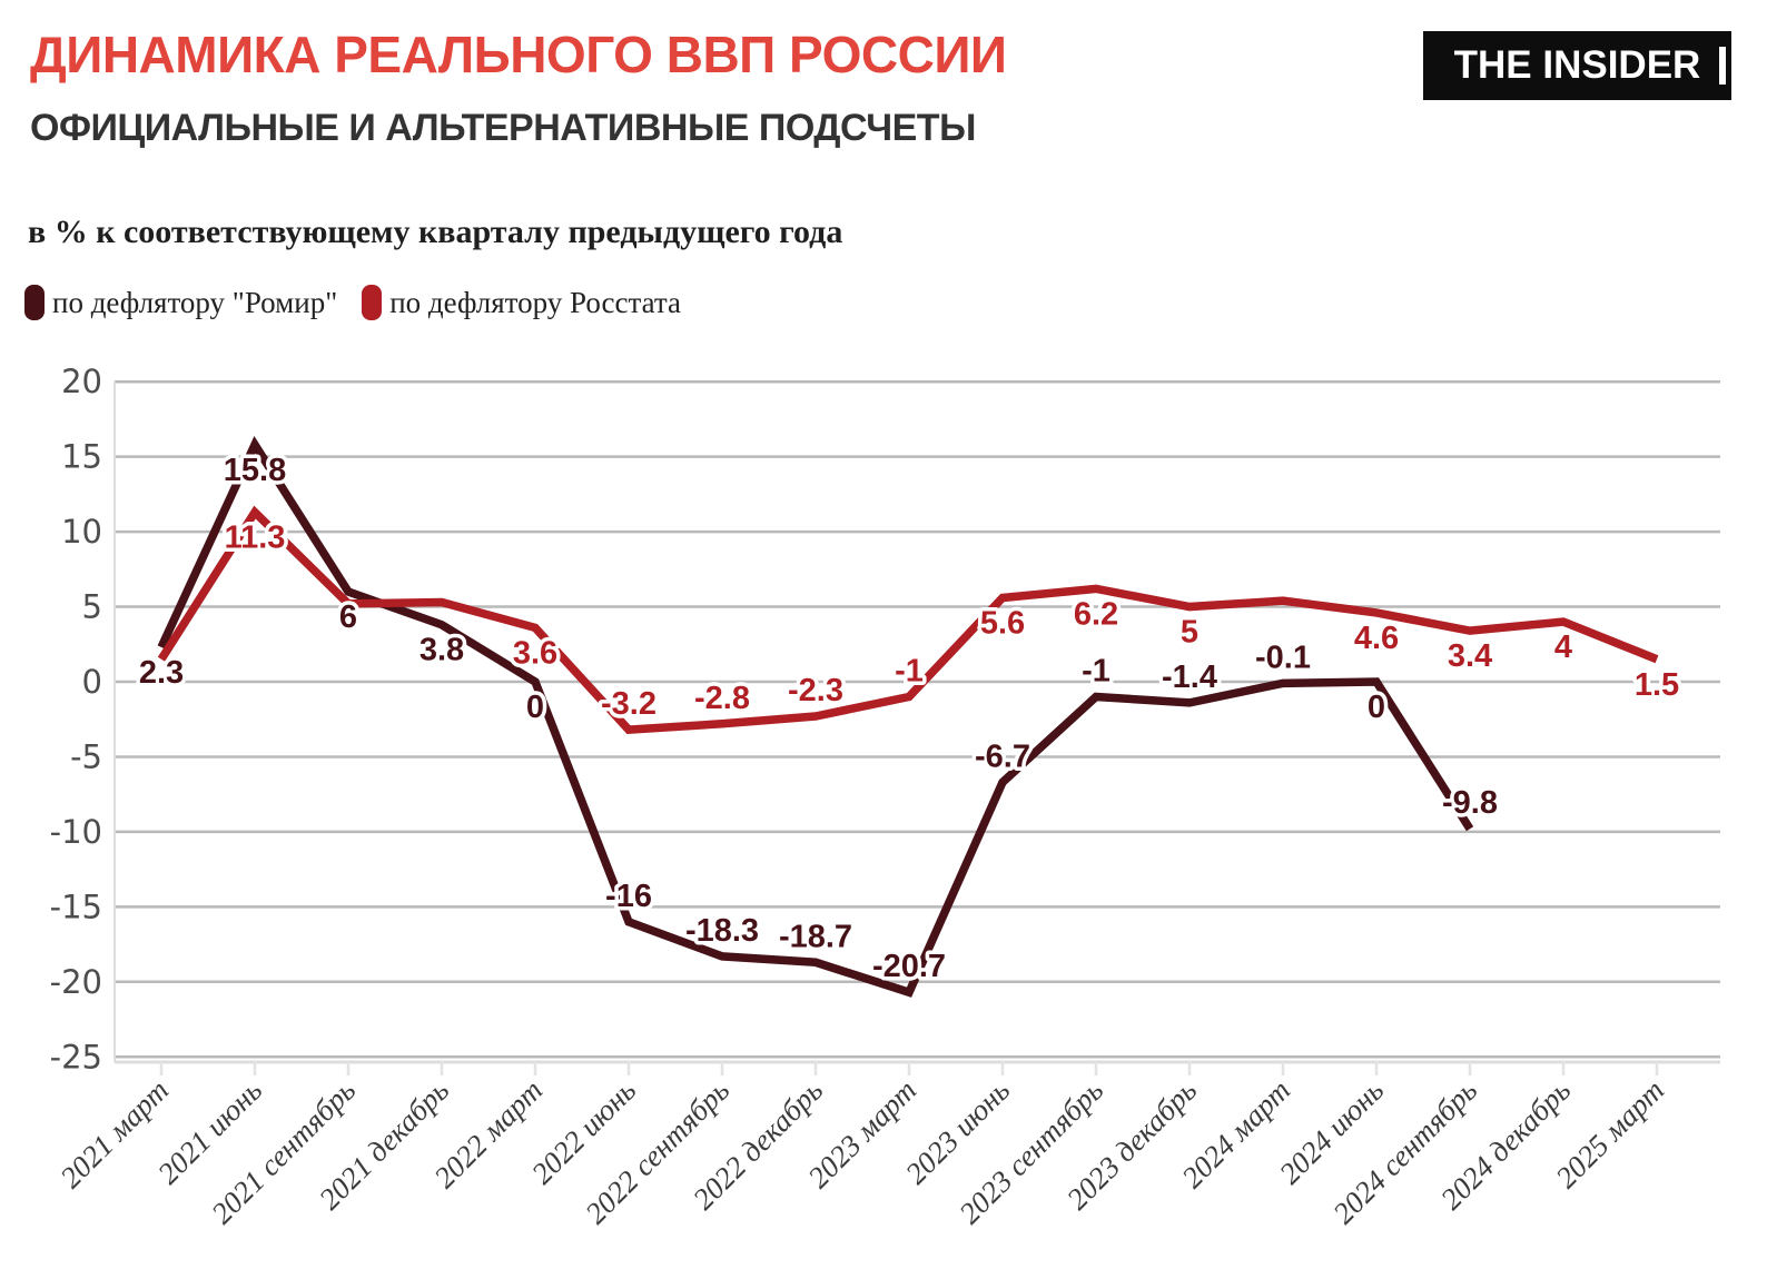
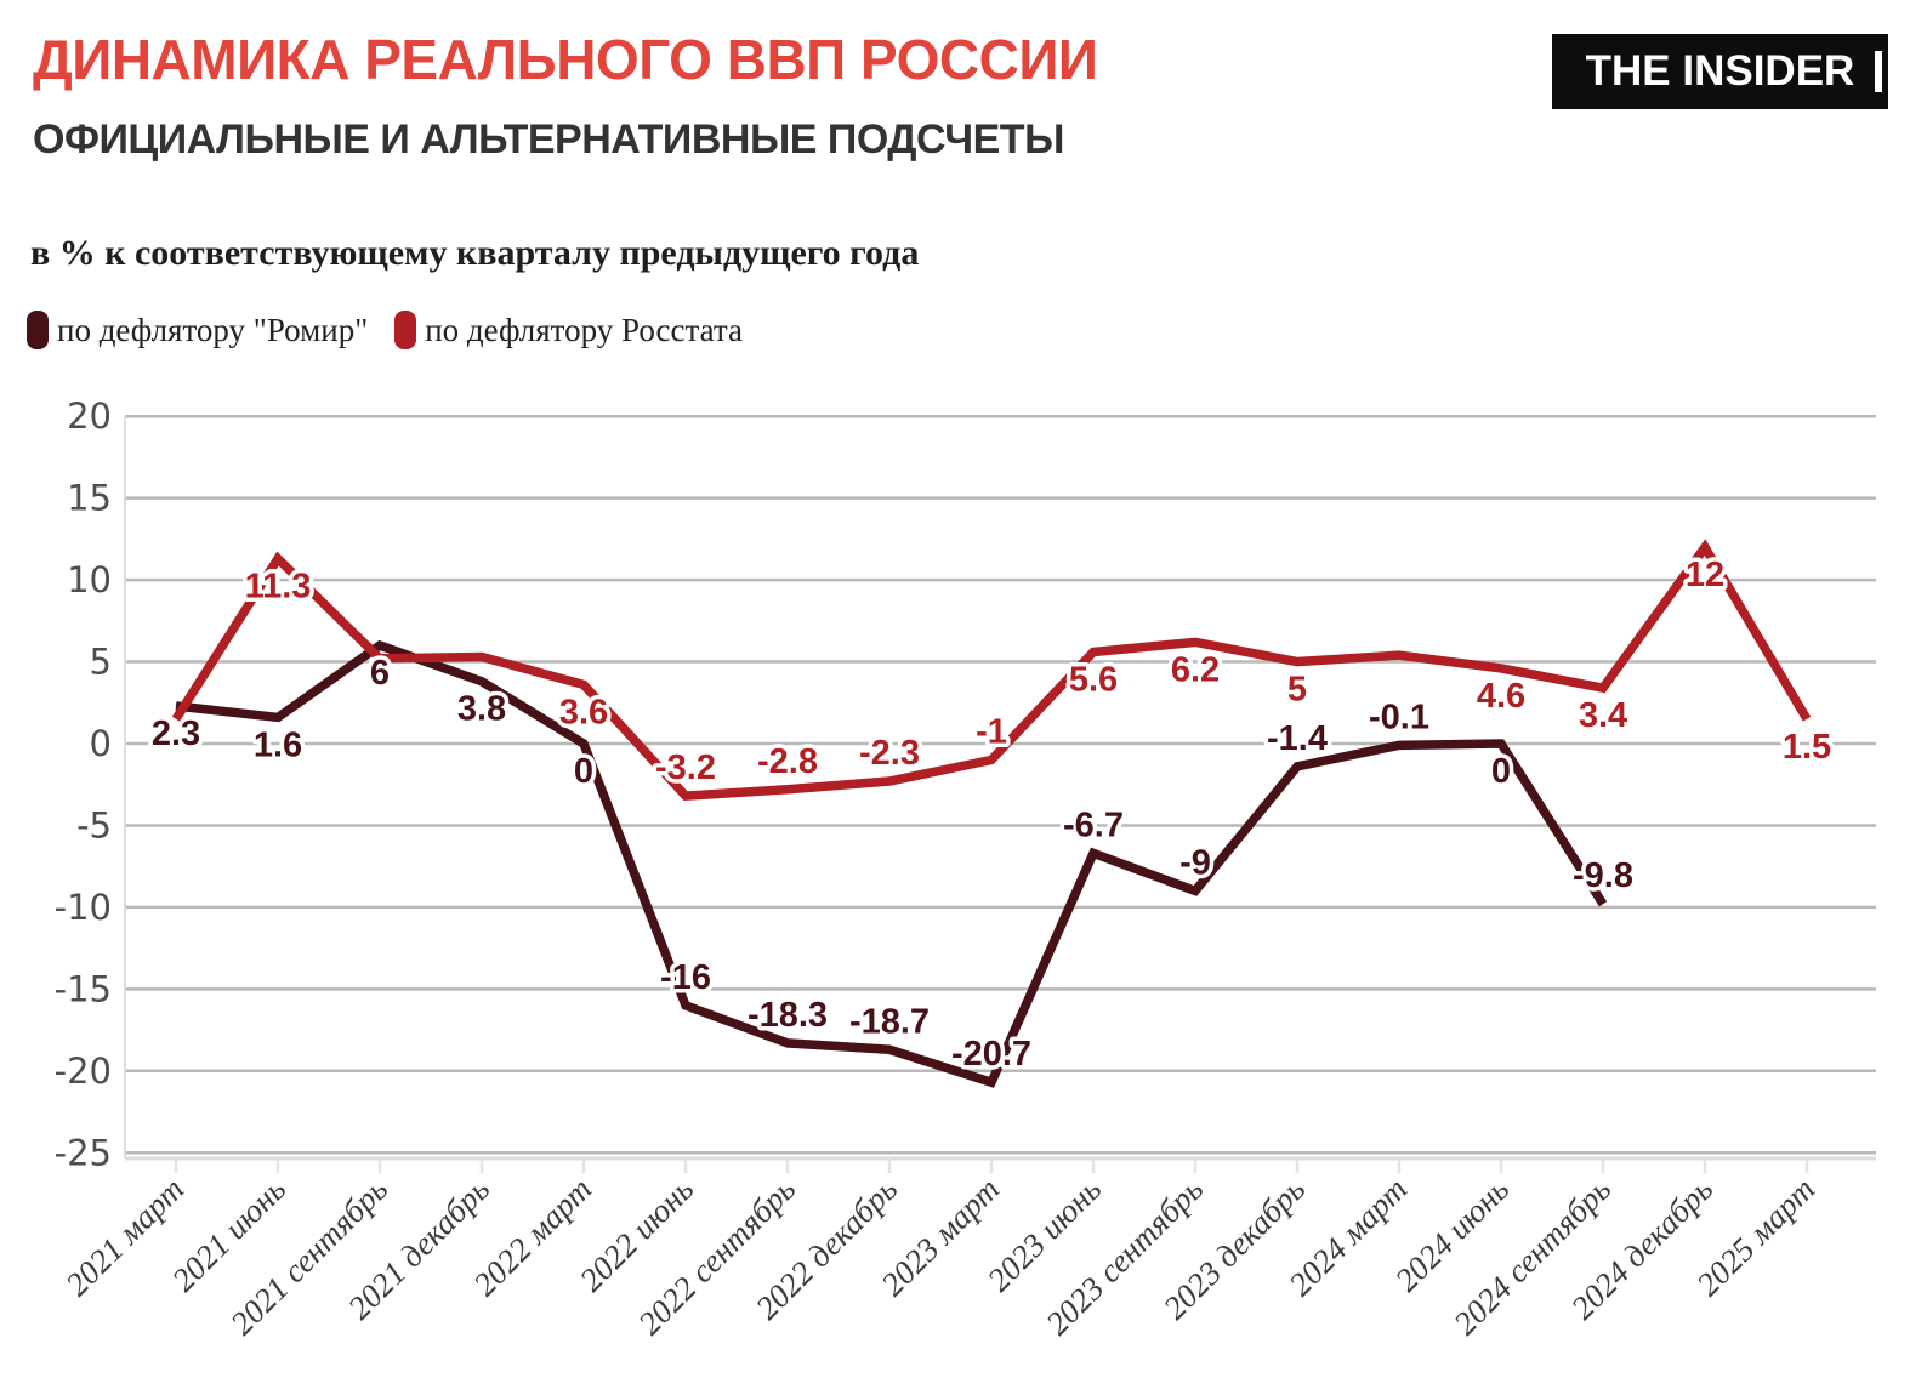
по дефлятору "Ромир"/2021 июнь: 15.8 -> 1.6
по дефлятору "Ромир"/2023 сентябрь: -1 -> -9
по дефлятору Росстата/2024 декабрь: 4 -> 12
